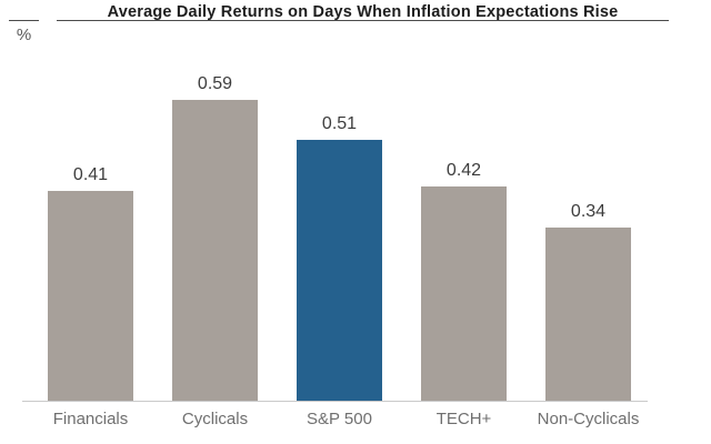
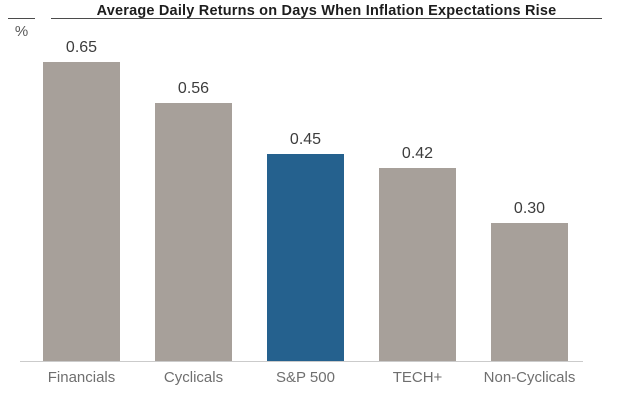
Financials: 0.41 -> 0.65
Cyclicals: 0.59 -> 0.56
S&P 500: 0.51 -> 0.45
Non-Cyclicals: 0.34 -> 0.30
